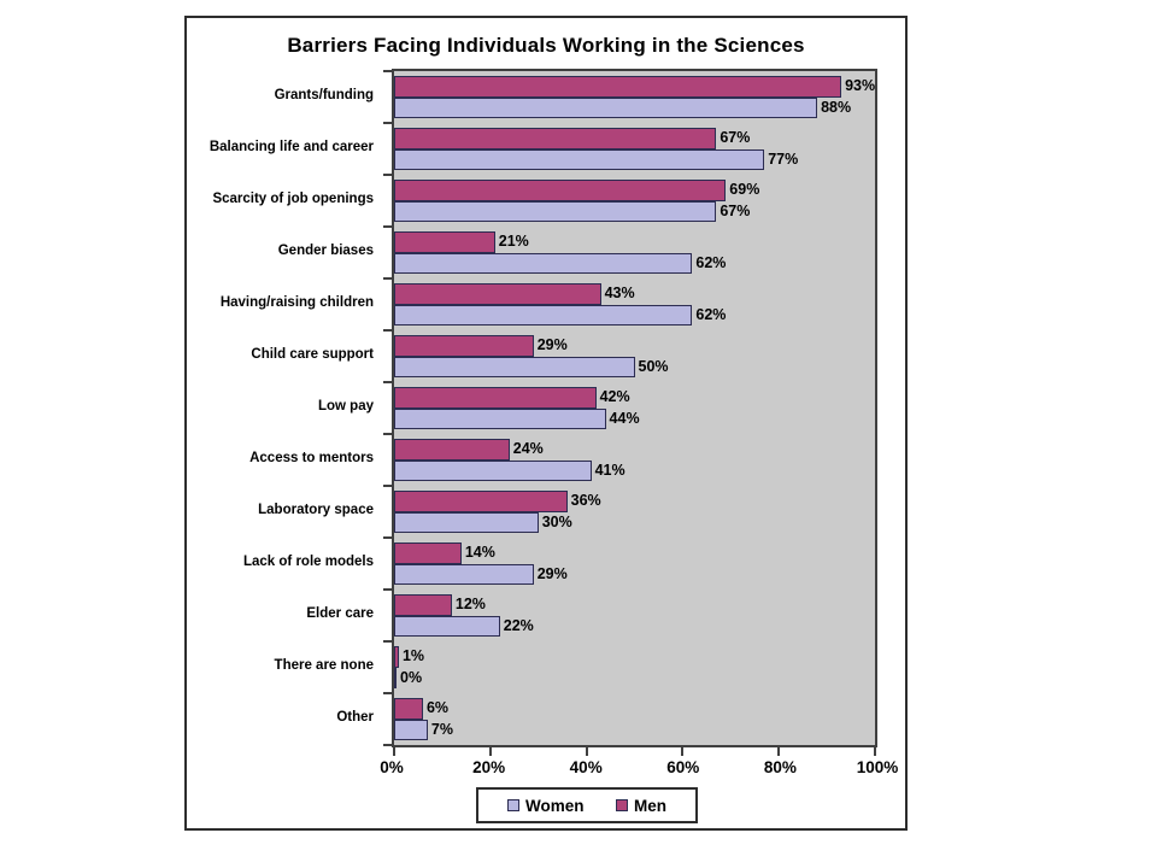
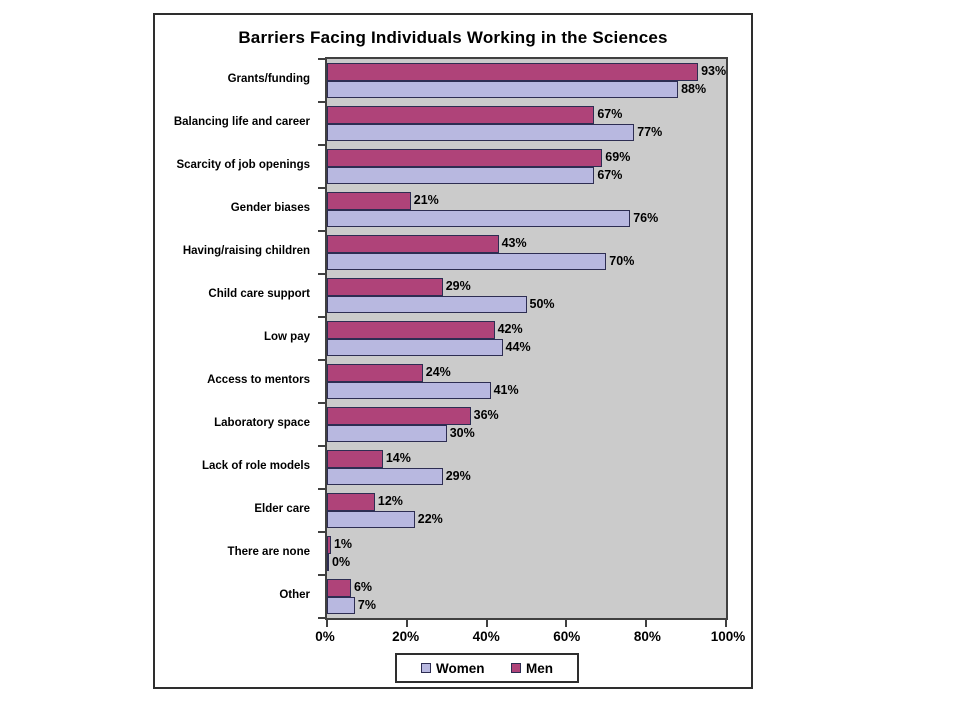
Women/Gender biases: 62% -> 76%
Women/Having/raising children: 62% -> 70%
